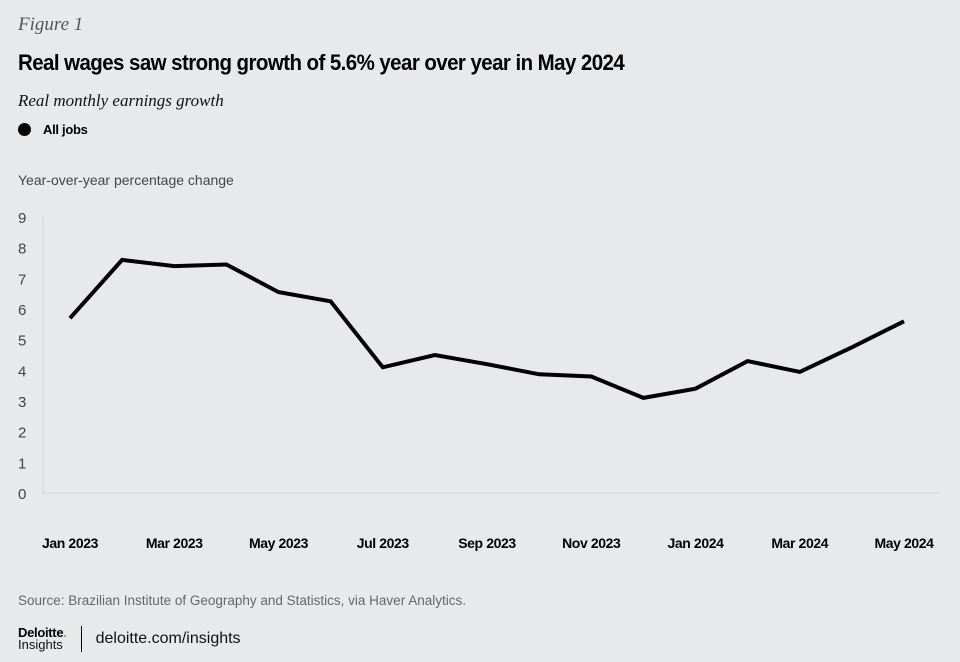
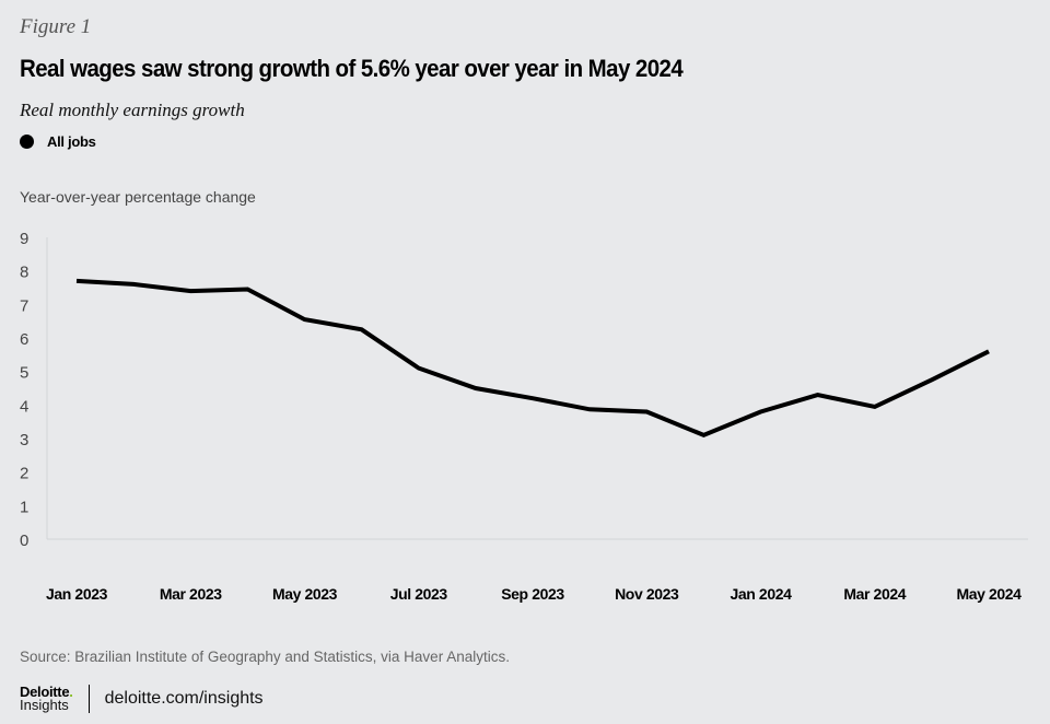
Jan 2023: 5.7 -> 7.7
Jul 2023: 4.1 -> 5.1
Jan 2024: 3.4 -> 3.8
